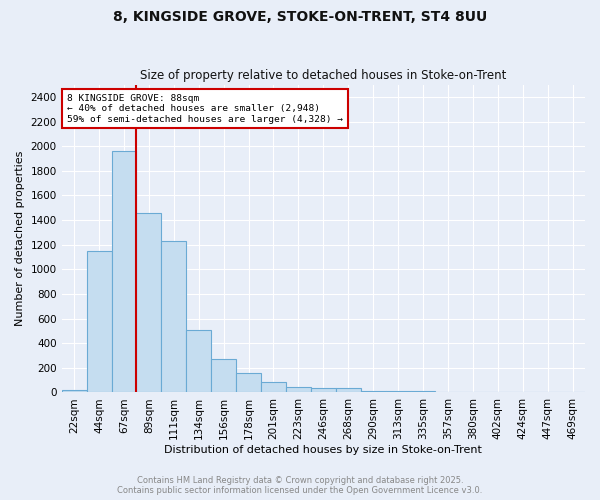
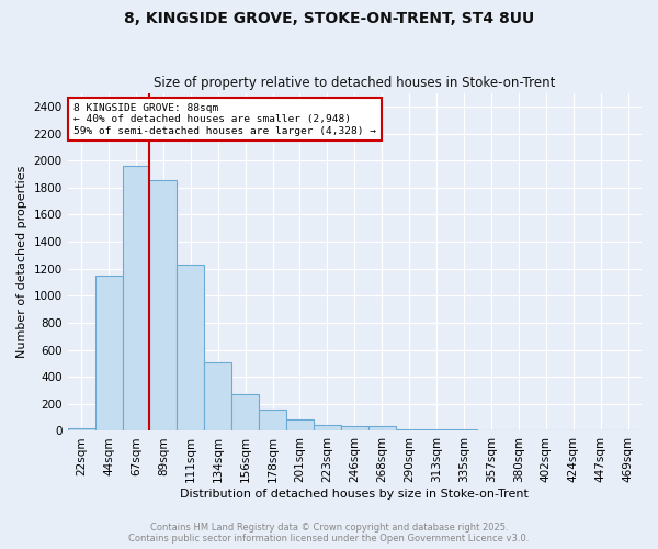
89sqm: 1460 -> 1860
